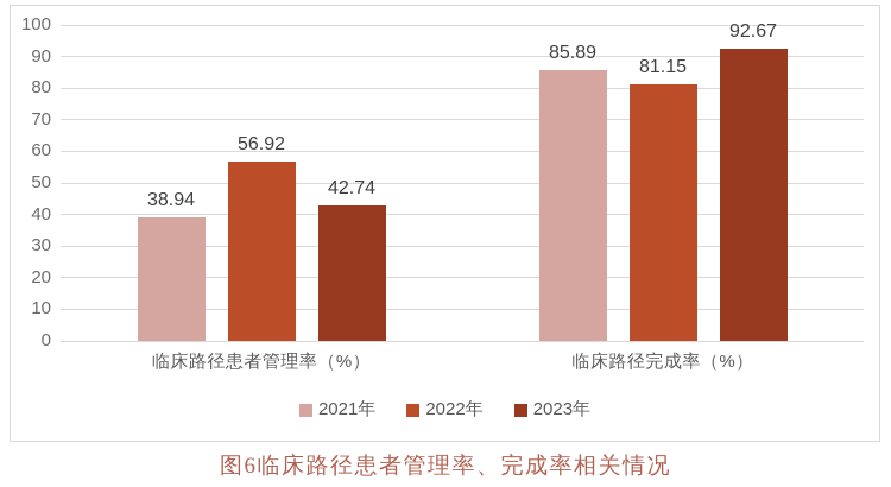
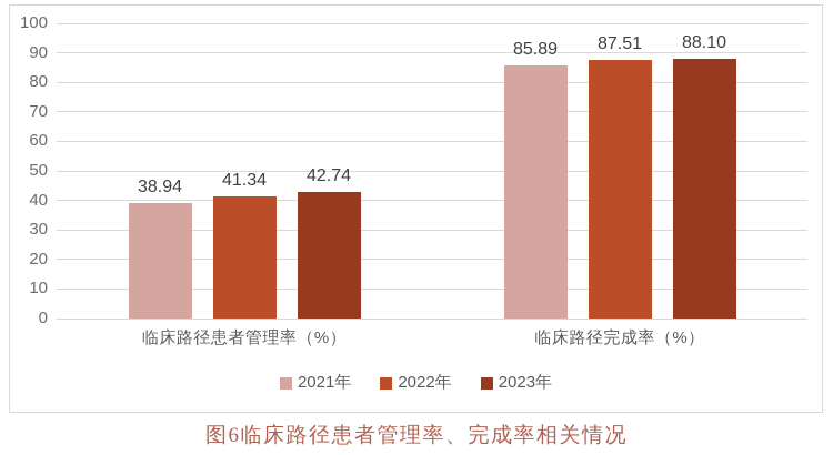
2022年/临床路径患者管理率（%）: 56.92 -> 41.34
2022年/临床路径完成率（%）: 81.15 -> 87.51
2023年/临床路径完成率（%）: 92.67 -> 88.10
